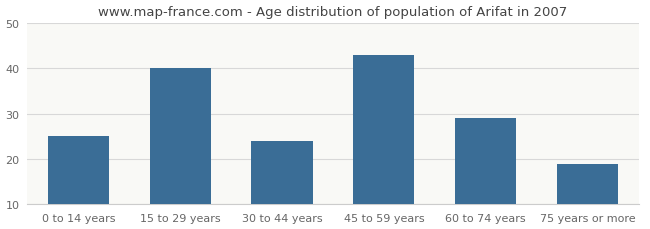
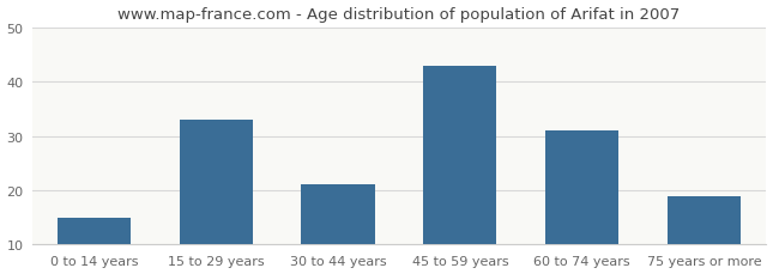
0 to 14 years: 25 -> 15
15 to 29 years: 40 -> 33
30 to 44 years: 24 -> 21
60 to 74 years: 29 -> 31
